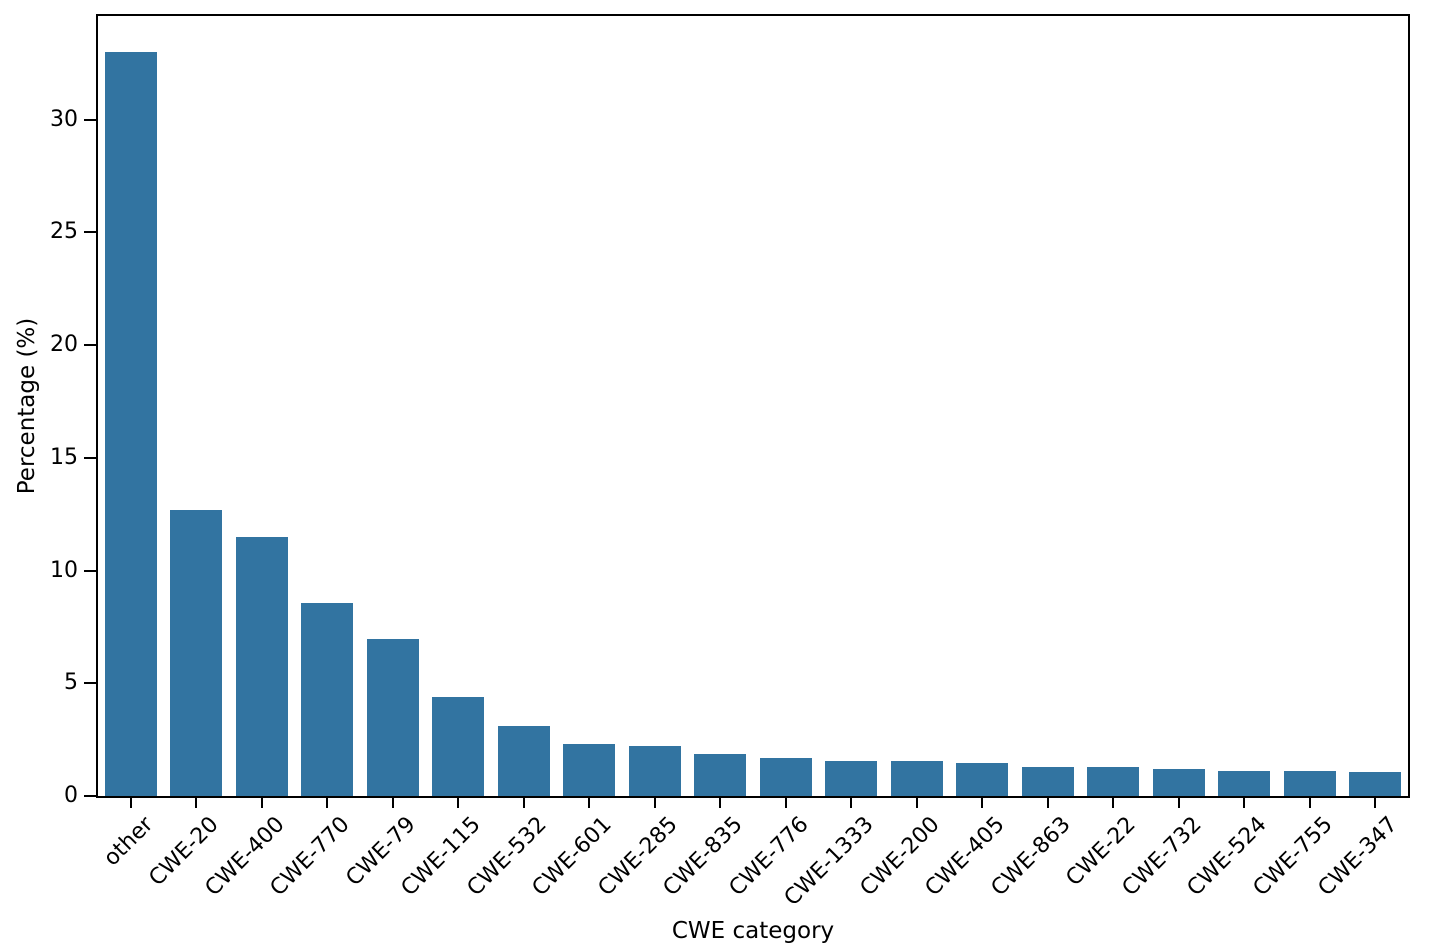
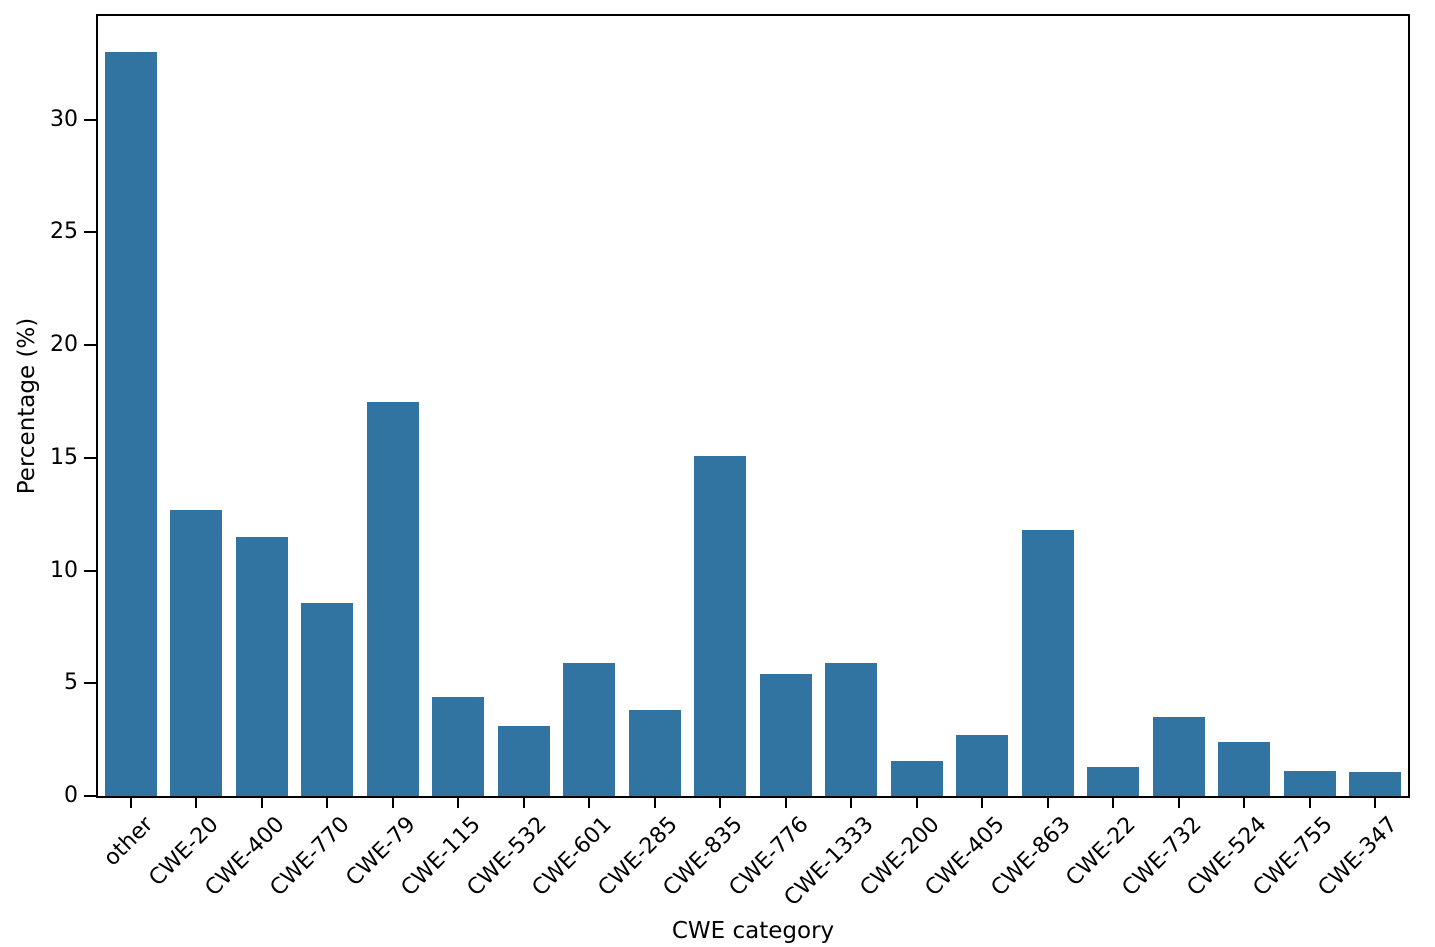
CWE-79: 7.0 -> 17.5
CWE-601: 2.3 -> 5.9
CWE-285: 2.2 -> 3.8
CWE-835: 1.9 -> 15.1
CWE-776: 1.7 -> 5.4
CWE-1333: 1.6 -> 5.9
CWE-405: 1.4 -> 2.7
CWE-863: 1.3 -> 11.8
CWE-732: 1.2 -> 3.5
CWE-524: 1.1 -> 2.4
